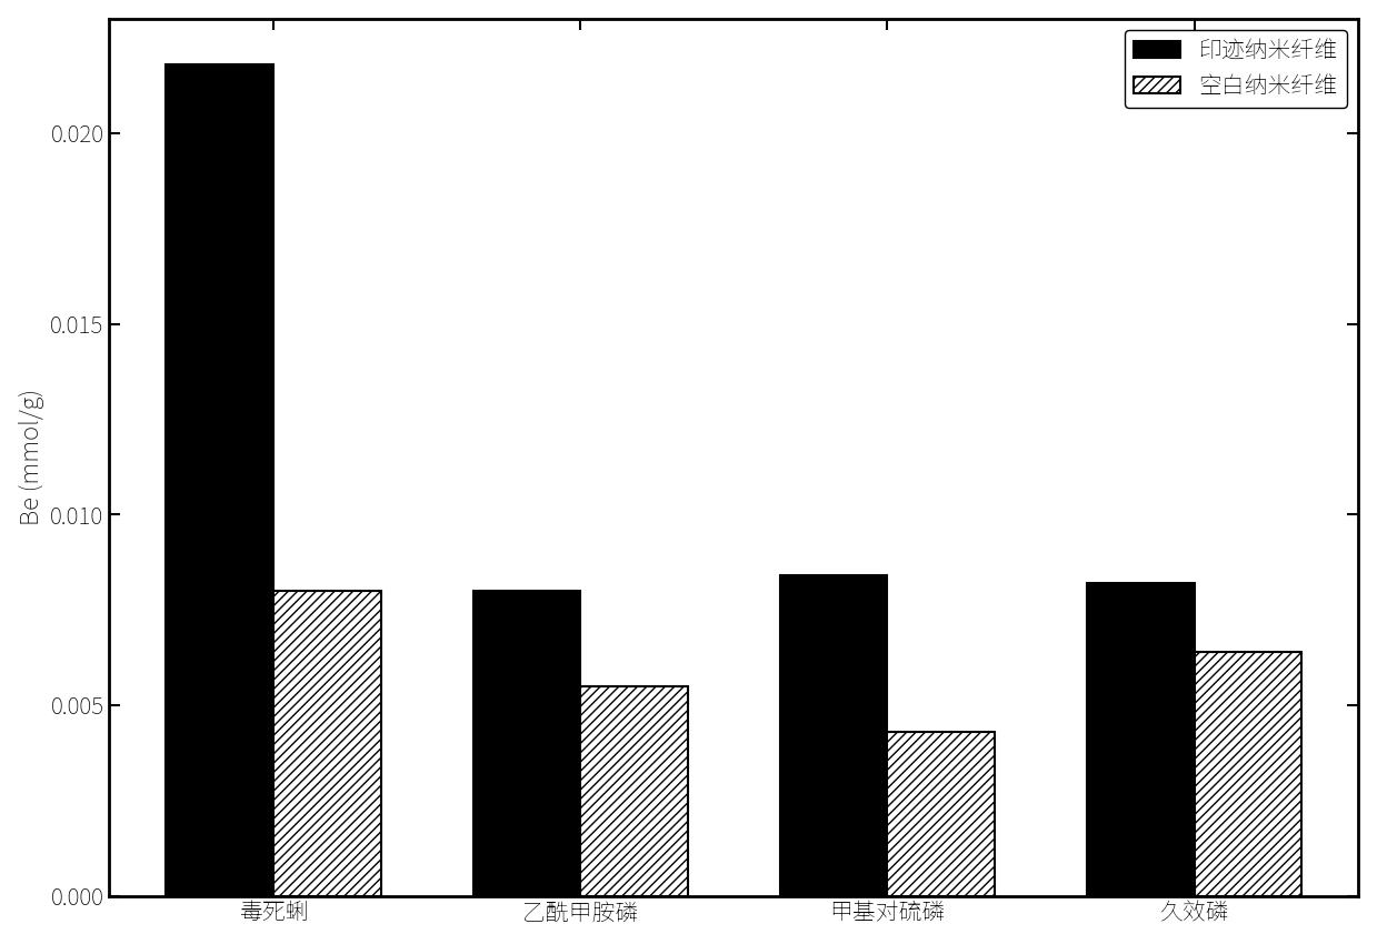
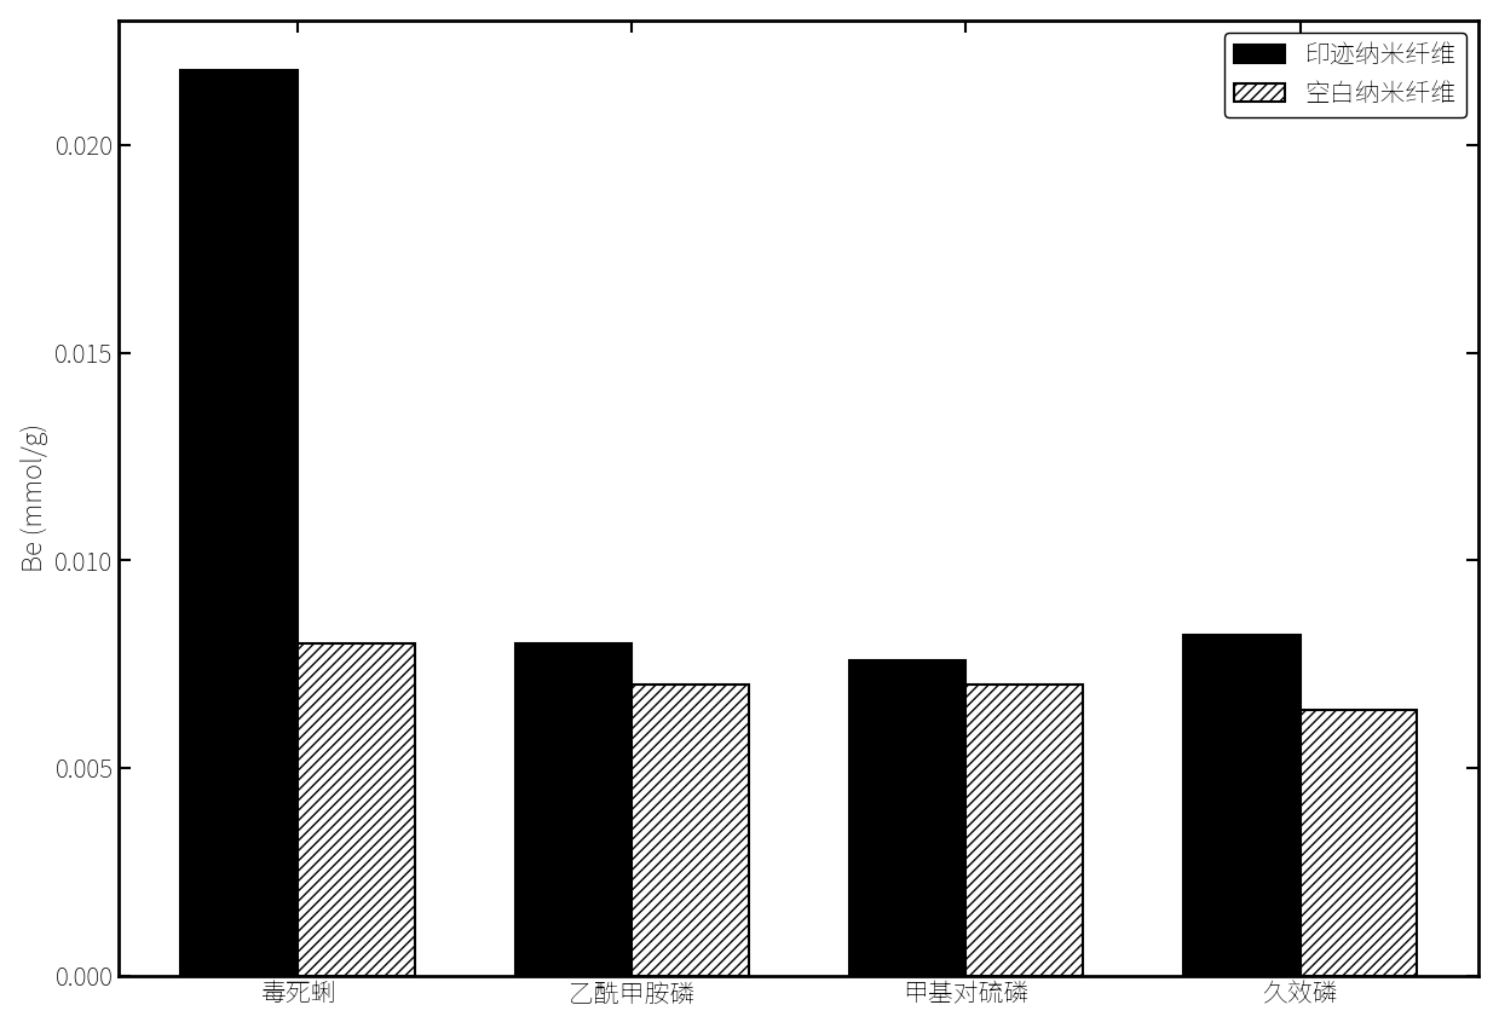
空白纳米纤维/乙酰甲胺磷: 0.0055 -> 0.0070
印迹纳米纤维/甲基对硫磷: 0.0084 -> 0.0076
空白纳米纤维/甲基对硫磷: 0.0043 -> 0.0070
